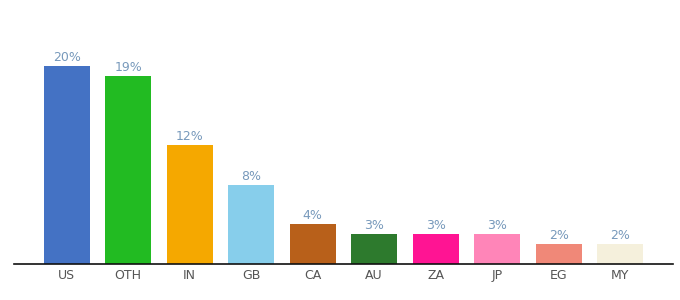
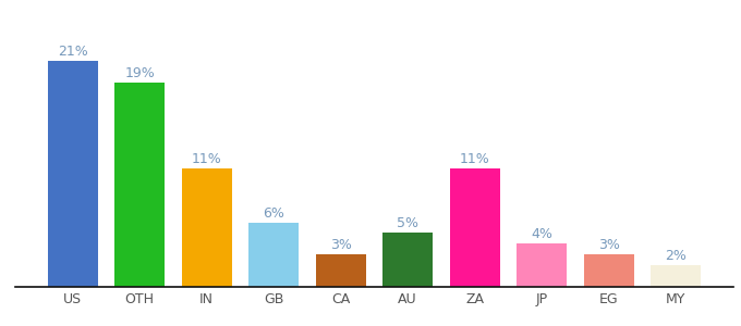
US: 20% -> 21%
IN: 12% -> 11%
GB: 8% -> 6%
CA: 4% -> 3%
AU: 3% -> 5%
ZA: 3% -> 11%
JP: 3% -> 4%
EG: 2% -> 3%
